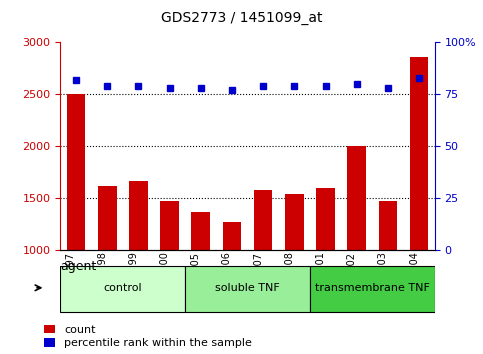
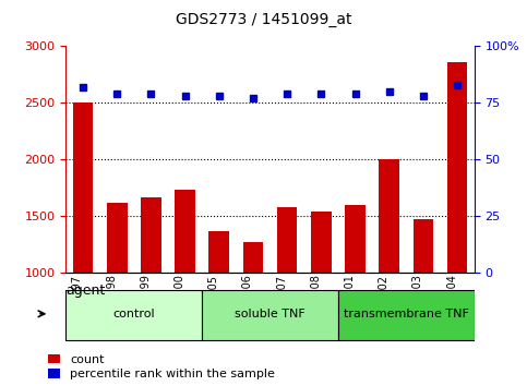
count/GSM101400: 1470 -> 1730
